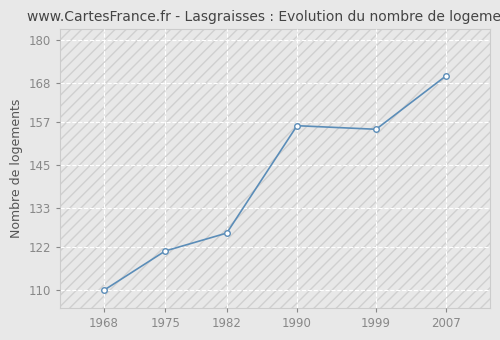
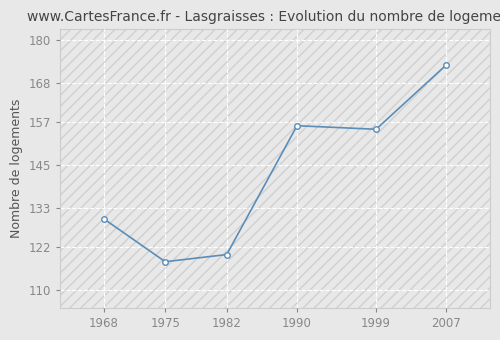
1968: 110 -> 130
1975: 121 -> 118
1982: 126 -> 120
2007: 170 -> 173
